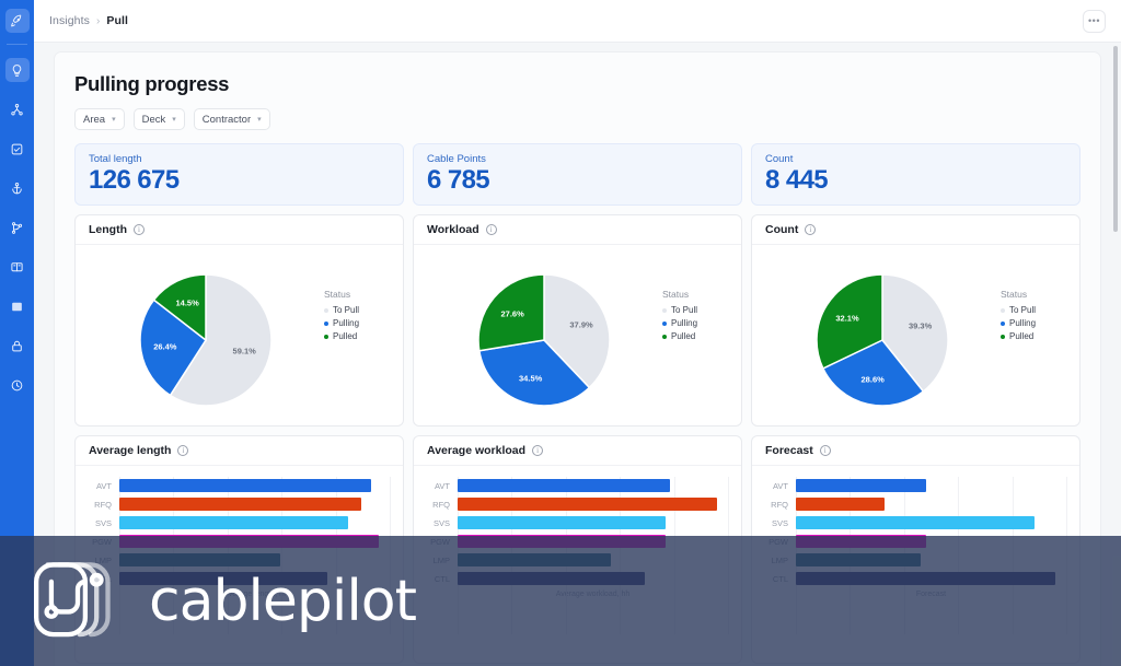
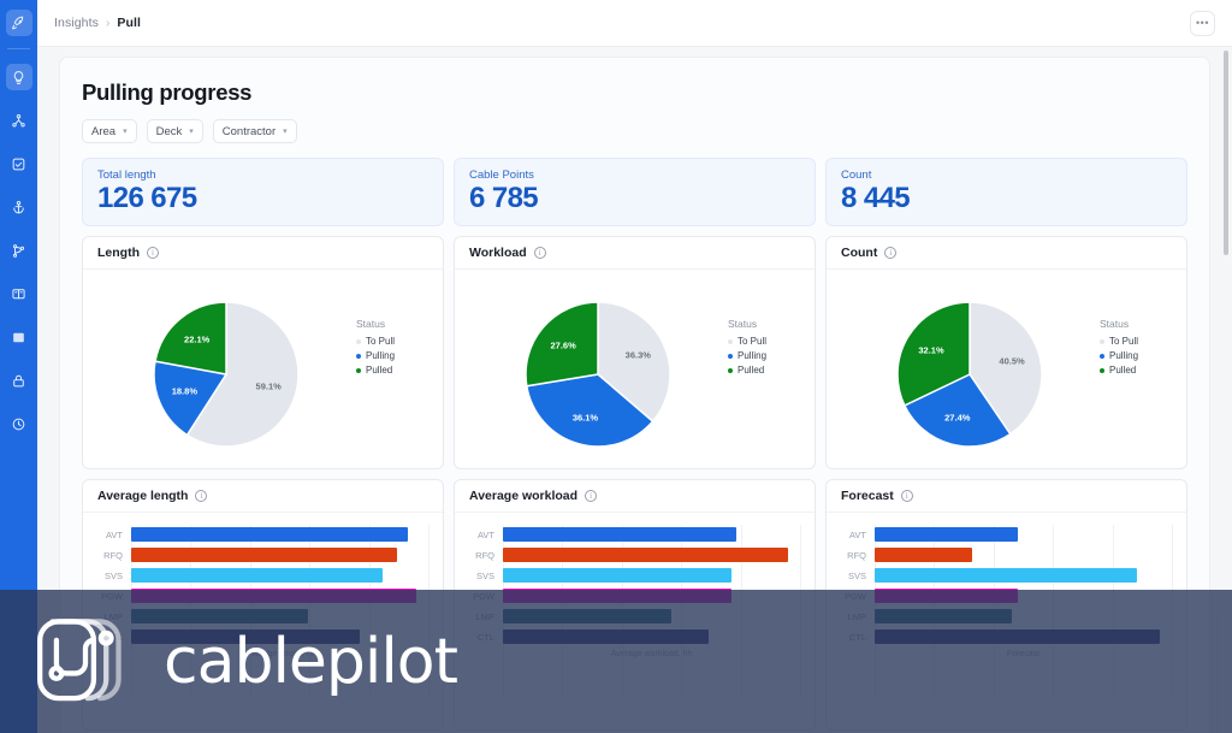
Length/Pulling: 26.4% -> 18.8%
Length/Pulled: 14.5% -> 22.1%
Workload/To Pull: 37.9% -> 36.3%
Workload/Pulling: 34.5% -> 36.1%
Count/To Pull: 39.3% -> 40.5%
Count/Pulling: 28.6% -> 27.4%
